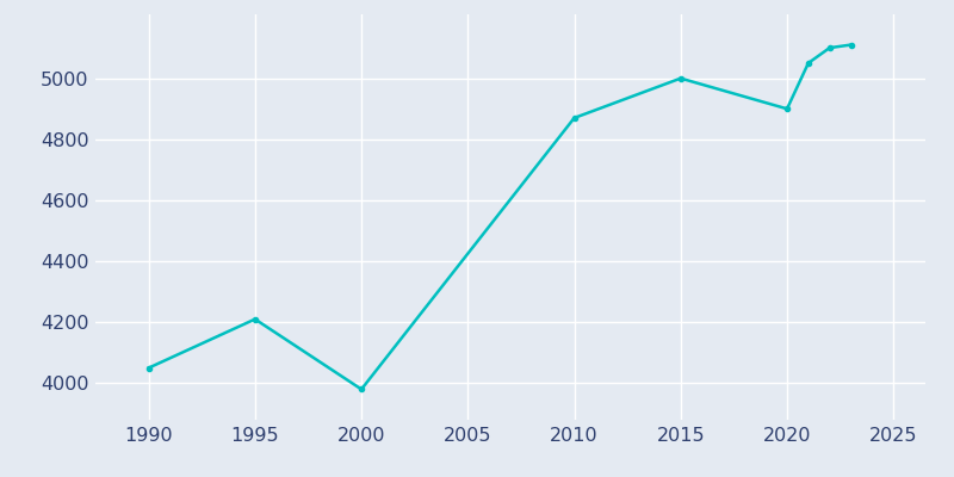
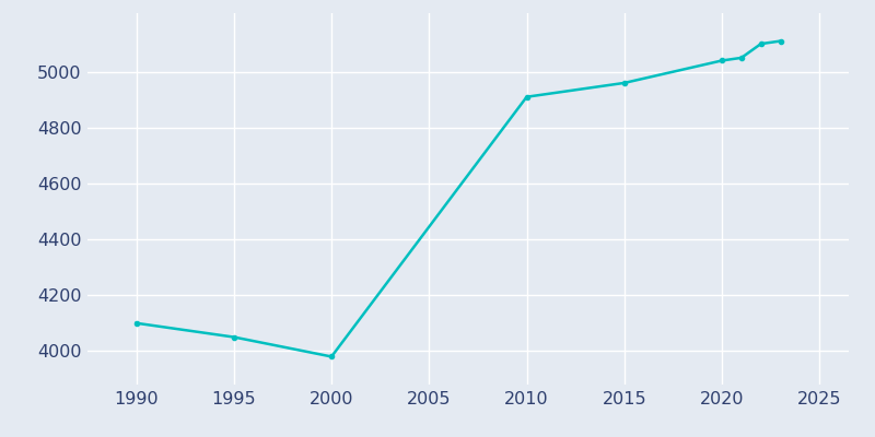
1990: 4050 -> 4100
1995: 4210 -> 4050
2010: 4870 -> 4910
2015: 5000 -> 4960
2020: 4900 -> 5040
